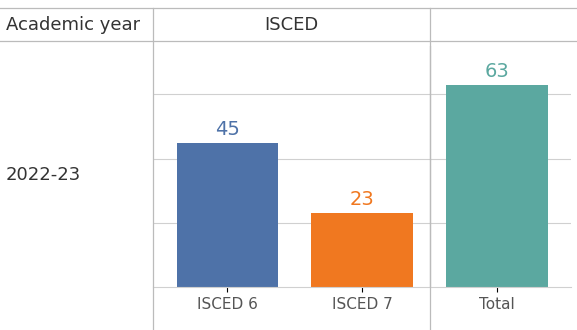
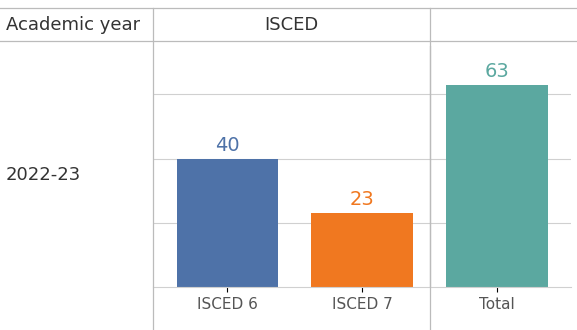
ISCED 6: 45 -> 40
